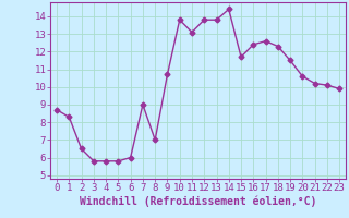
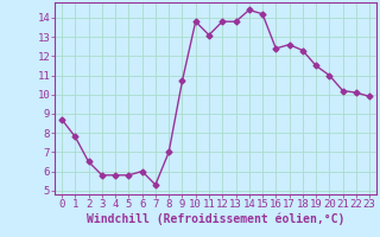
1: 8.3 -> 7.8
7: 9.0 -> 5.3
15: 11.7 -> 14.2
20: 10.6 -> 11.0
